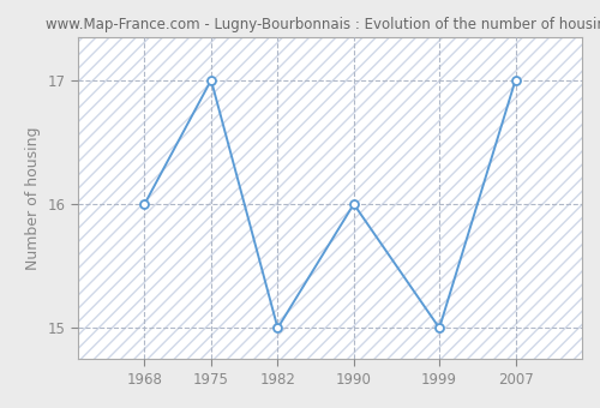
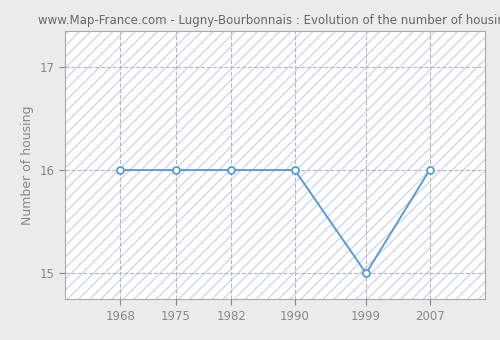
1975: 17 -> 16
1982: 15 -> 16
2007: 17 -> 16
